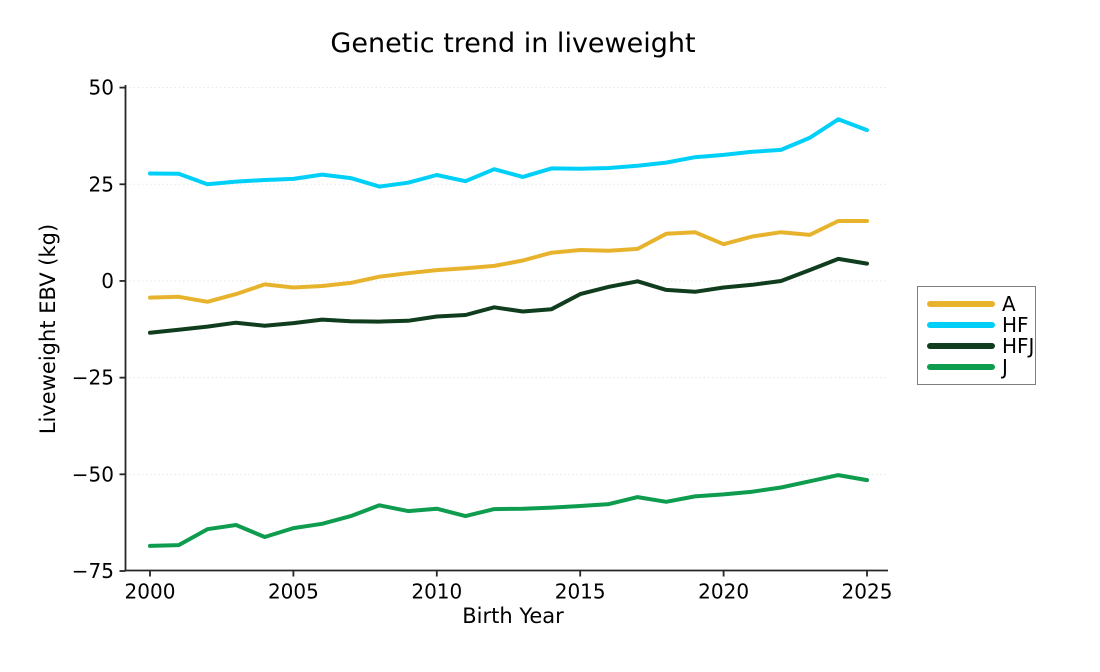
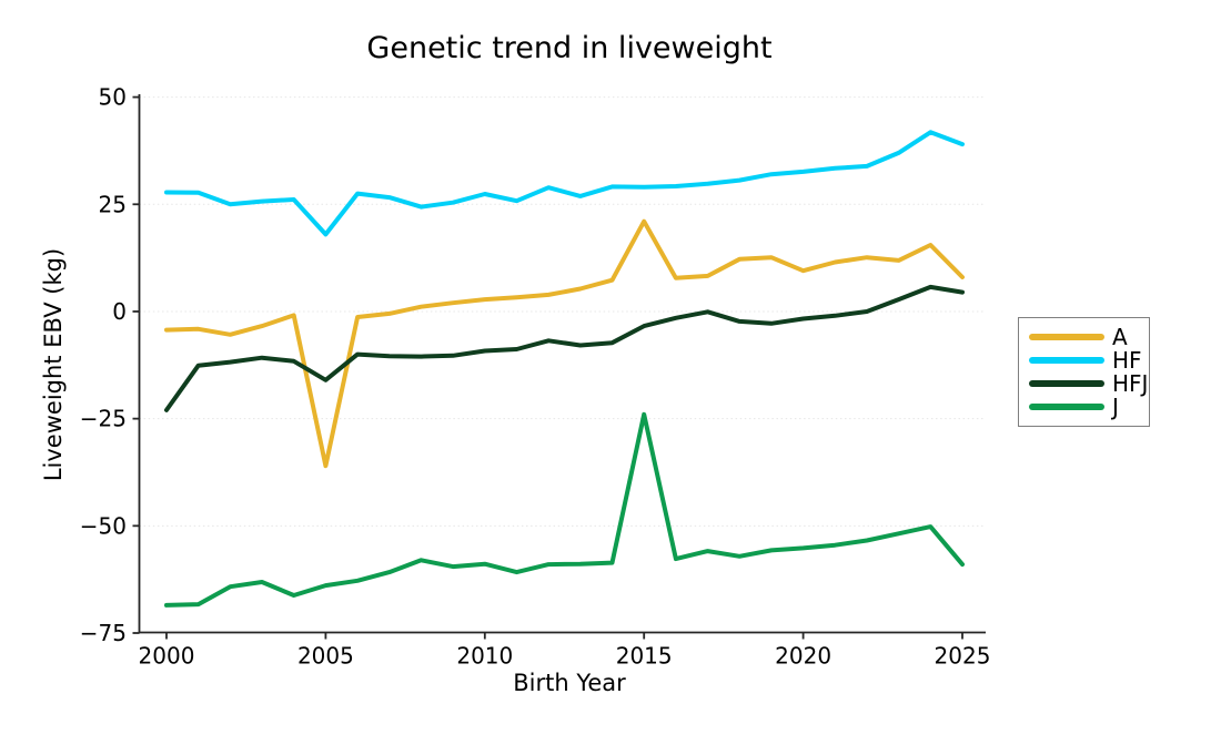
HFJ/2000: -13 -> -23
A/2005: -2 -> -36
HF/2005: 26 -> 18
HFJ/2005: -11 -> -16
A/2015: 8 -> 21
J/2015: -58 -> -24
A/2025: 16 -> 8
J/2025: -52 -> -59
